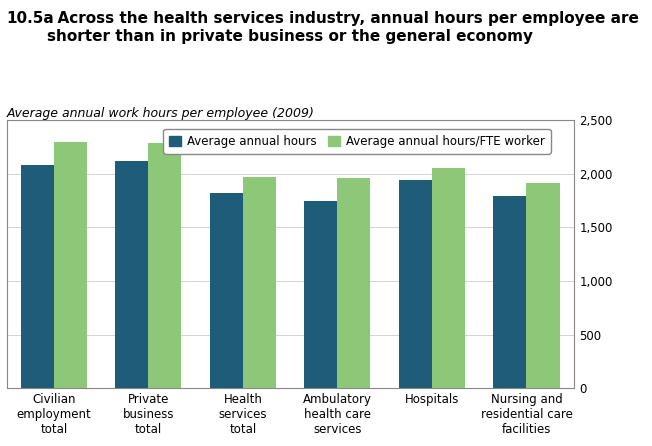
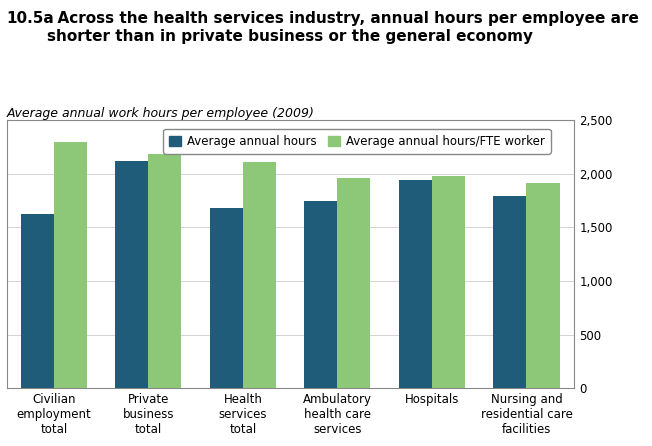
Average annual hours/Civilian employment total: 2,080 -> 1,630
Average annual hours/FTE worker/Private business total: 2,280 -> 2,190
Average annual hours/Health services total: 1,820 -> 1,680
Average annual hours/FTE worker/Health services total: 1,970 -> 2,110
Average annual hours/FTE worker/Hospitals: 2,060 -> 1,980
